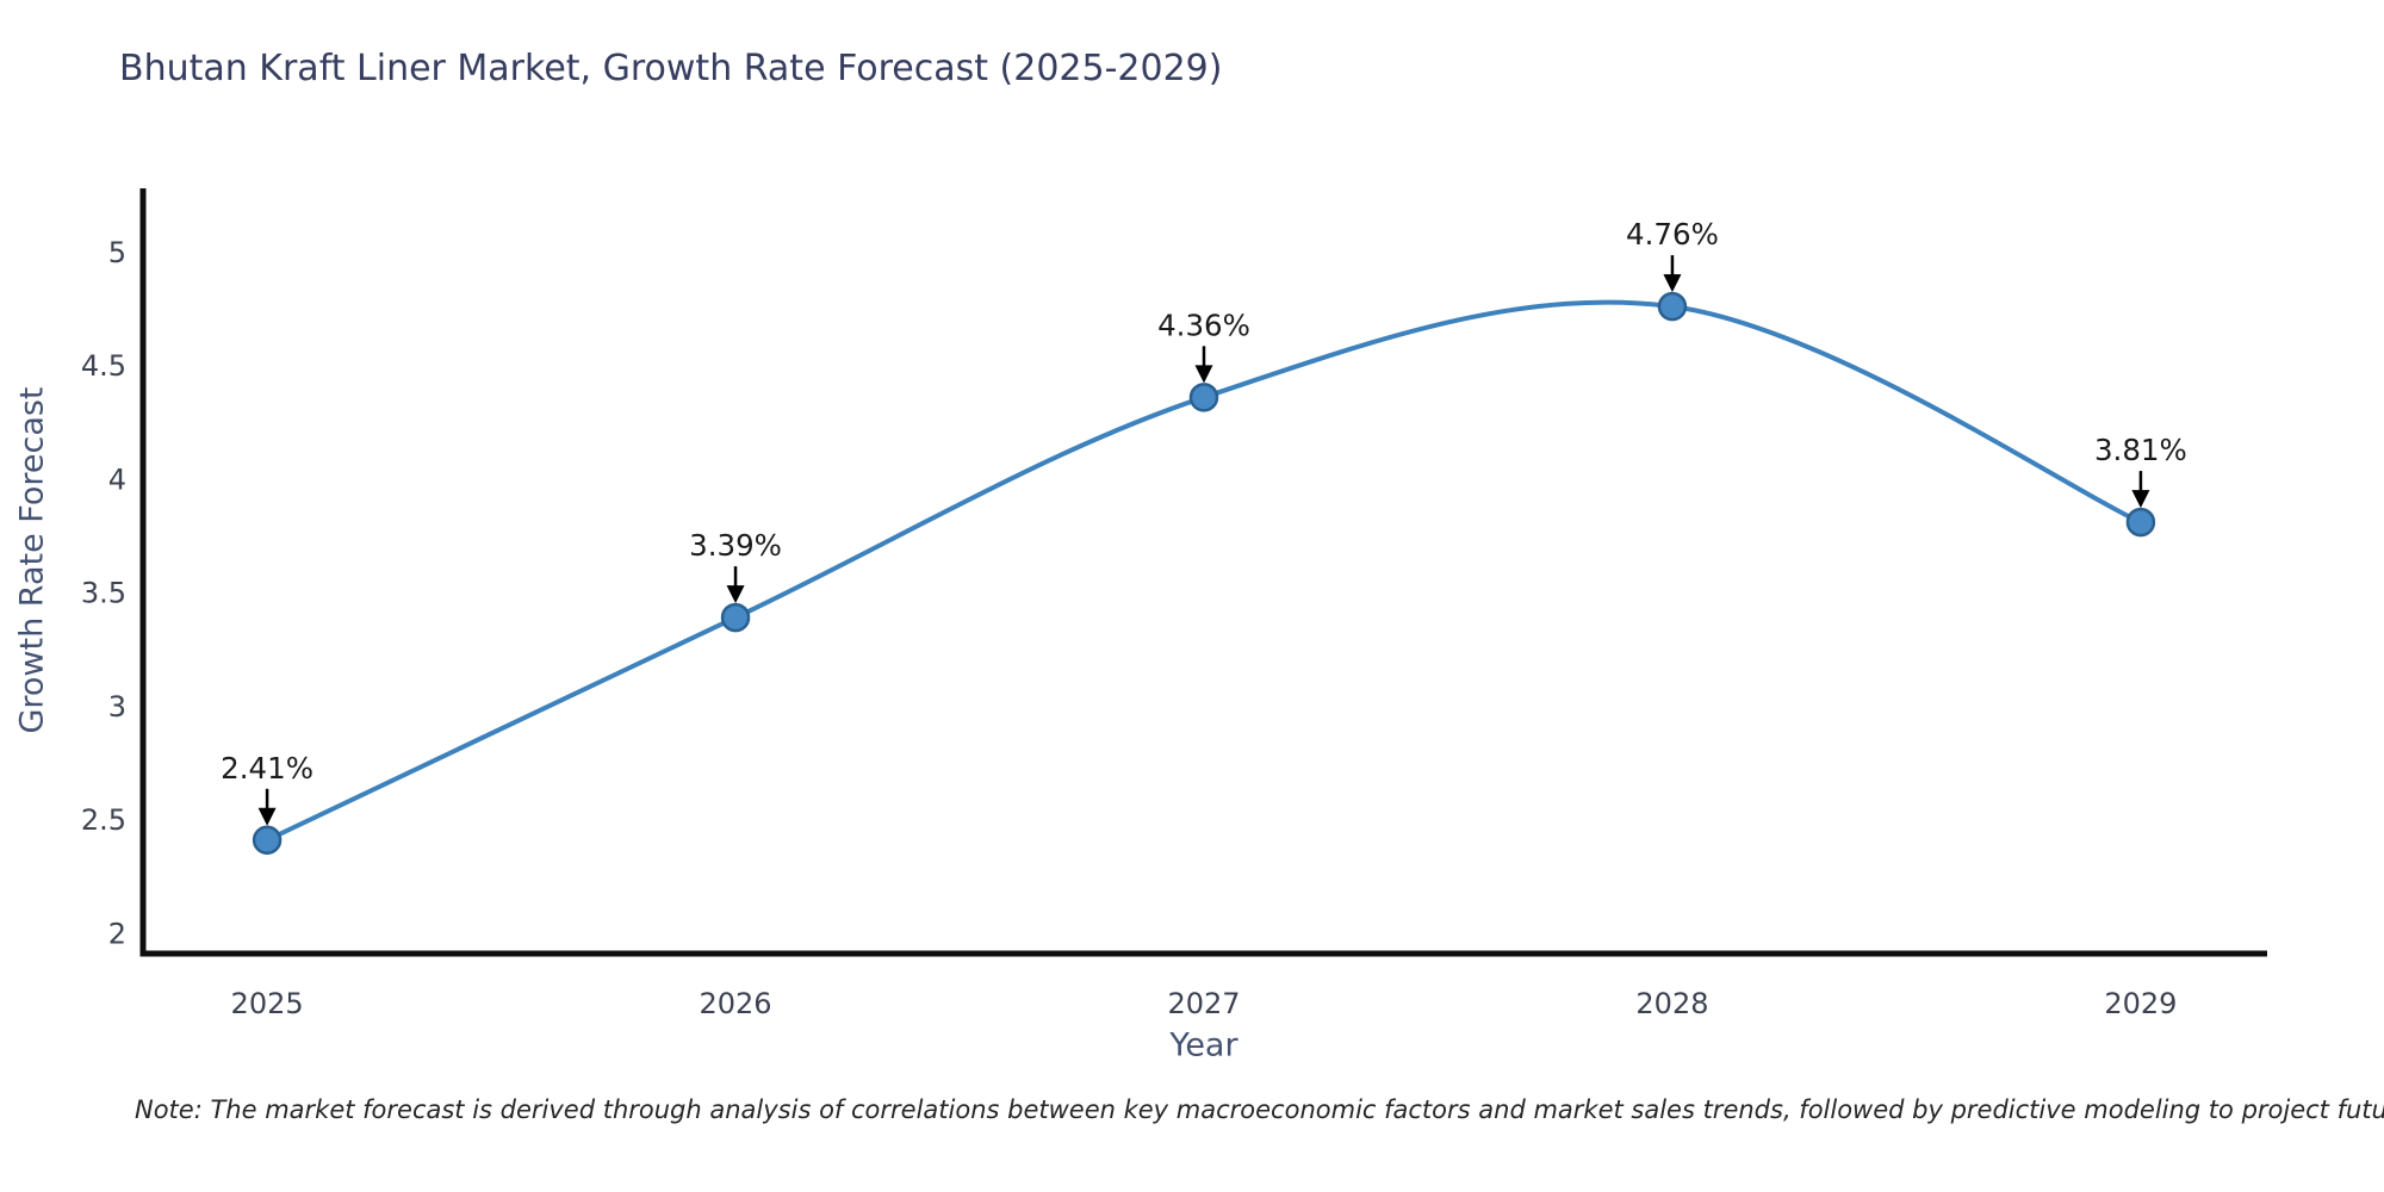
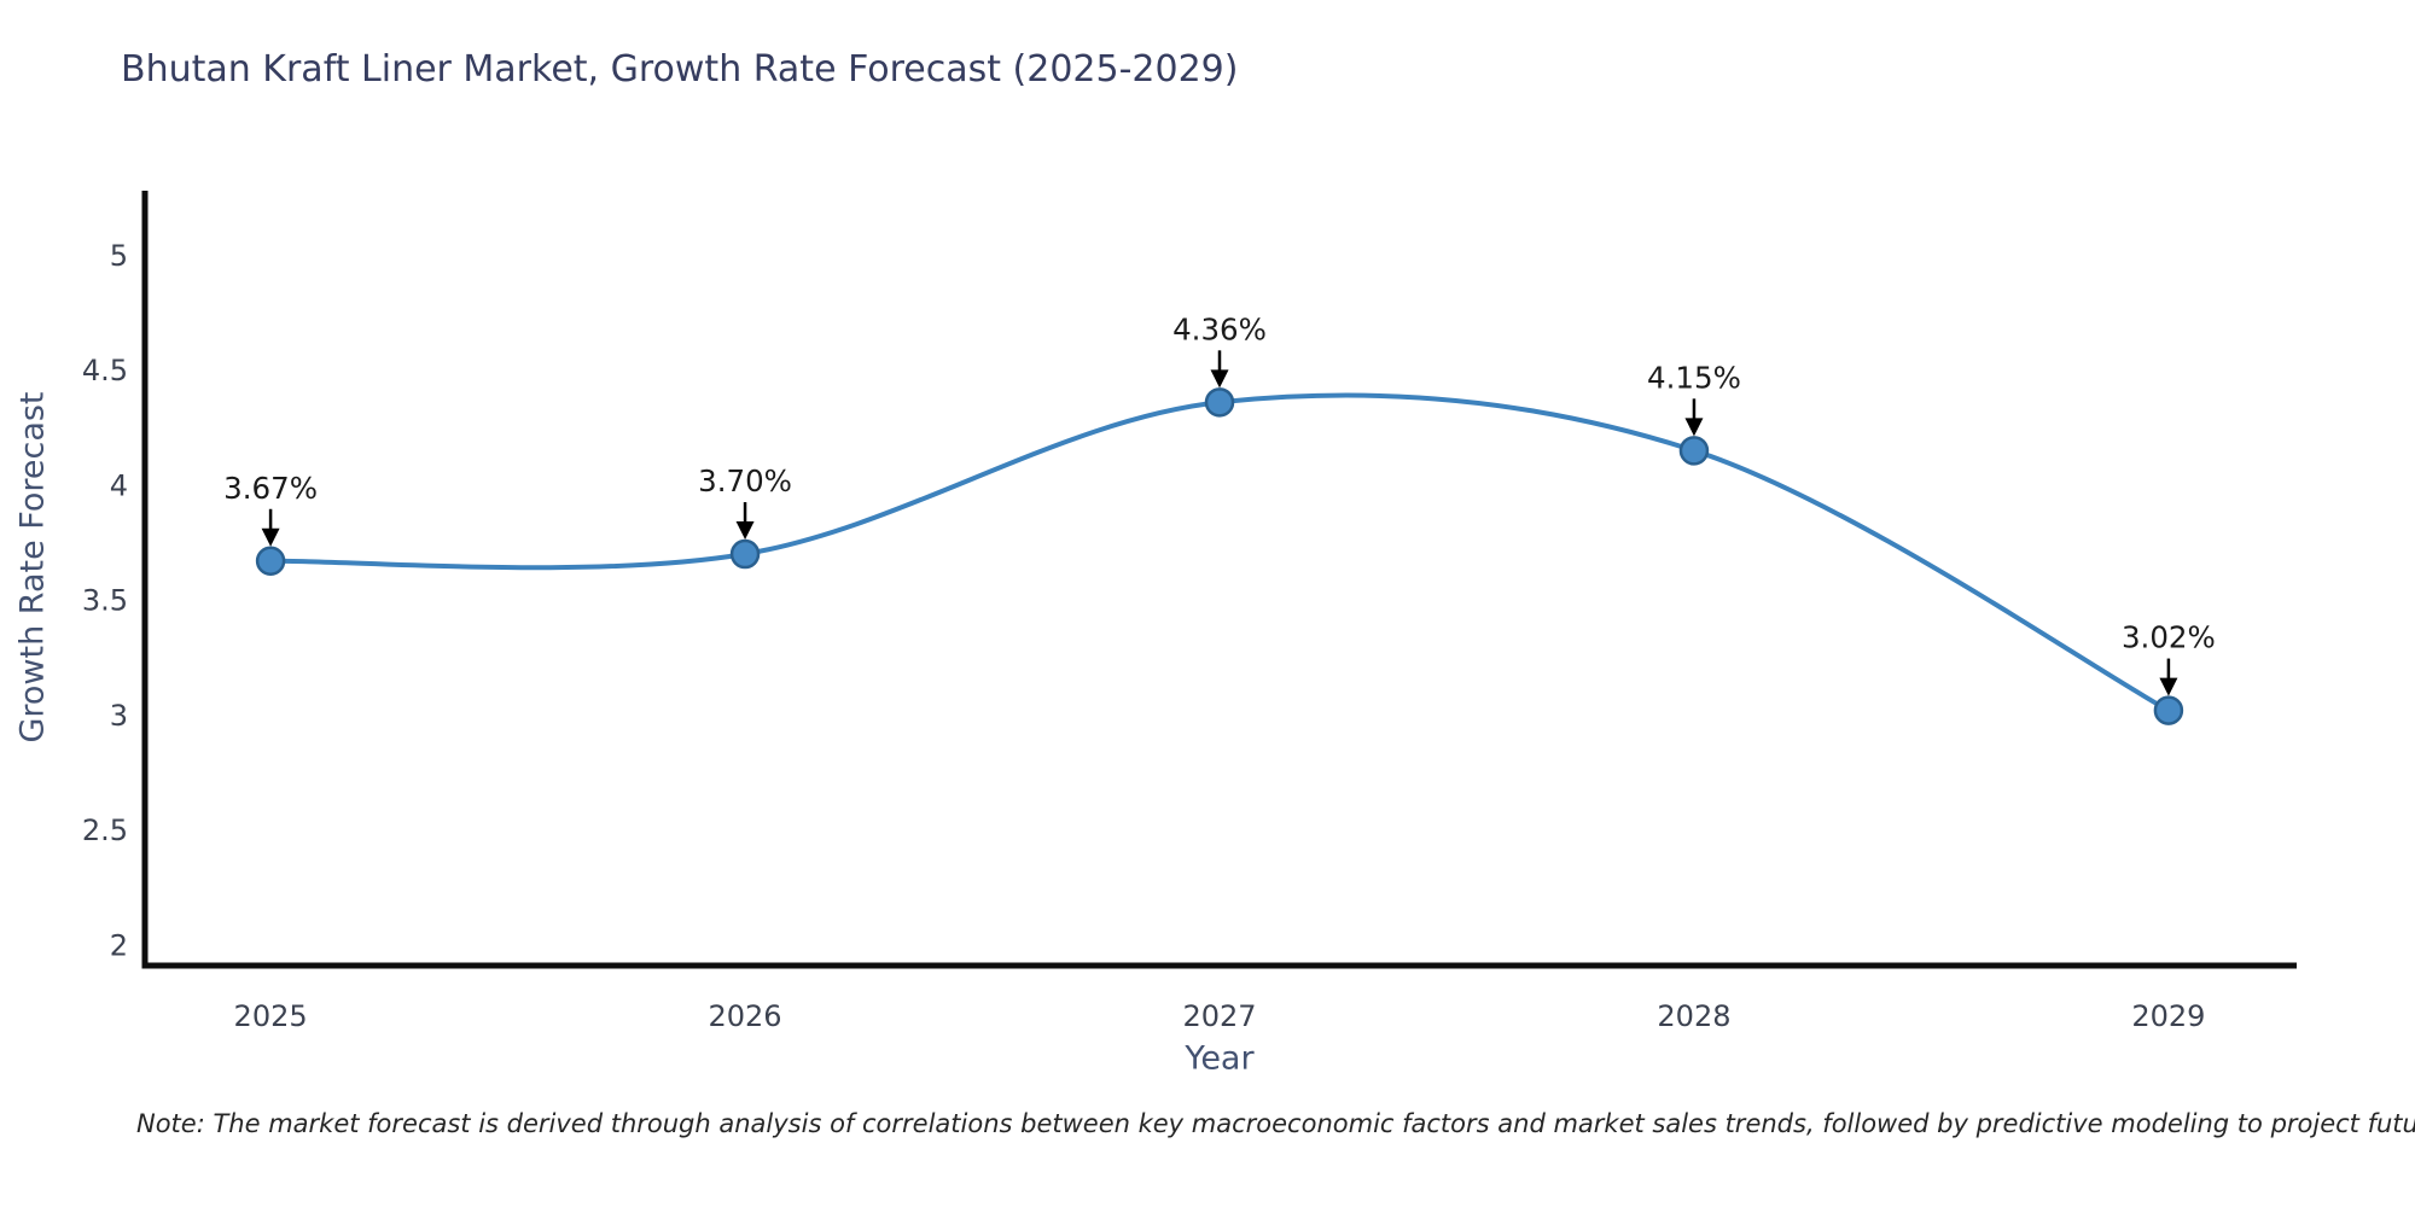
2025: 2.41% -> 3.67%
2026: 3.39% -> 3.70%
2028: 4.76% -> 4.15%
2029: 3.81% -> 3.02%
